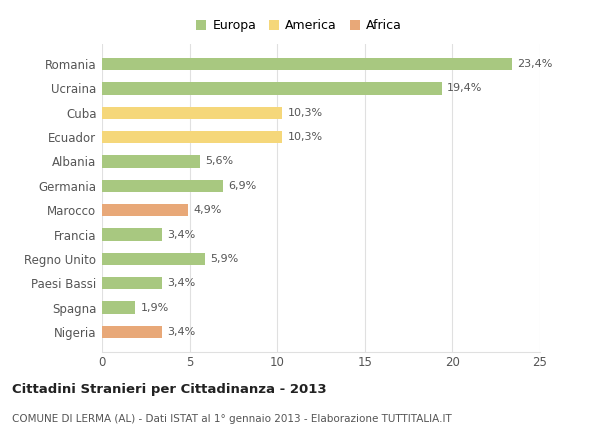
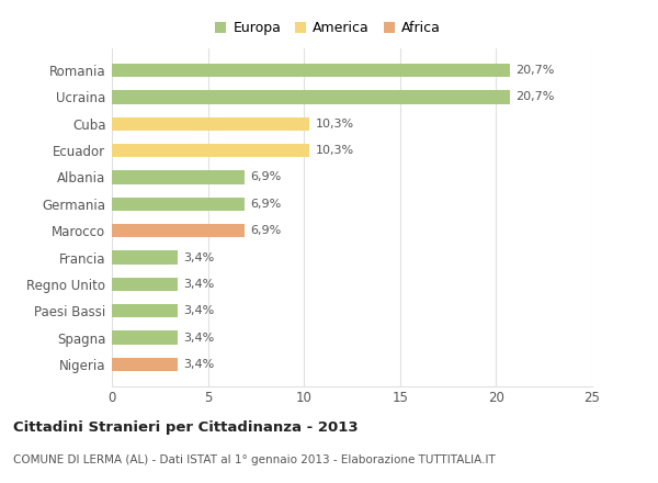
Romania: 23,4% -> 20,7%
Ucraina: 19,4% -> 20,7%
Albania: 5,6% -> 6,9%
Marocco: 4,9% -> 6,9%
Regno Unito: 5,9% -> 3,4%
Spagna: 1,9% -> 3,4%
